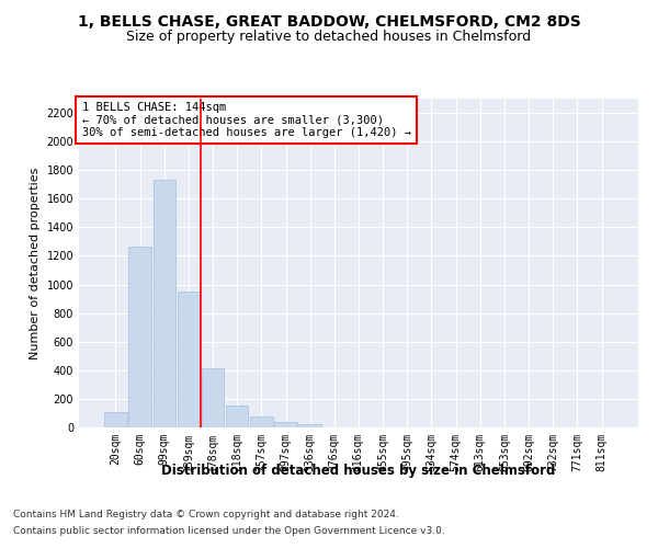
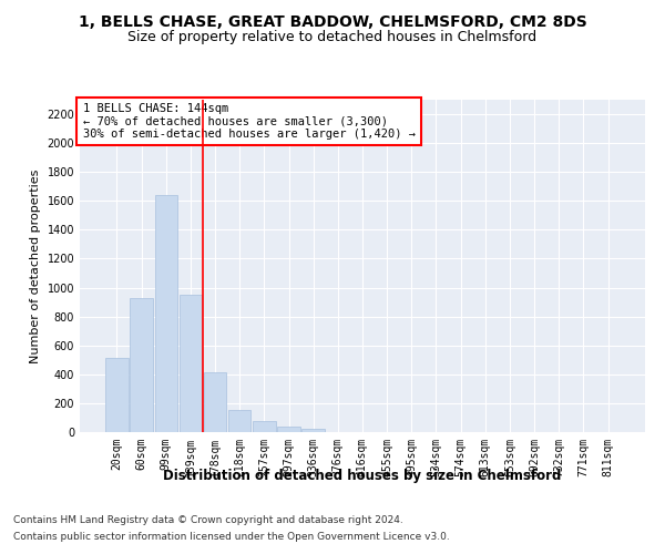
20sqm: 110 -> 510
60sqm: 1260 -> 930
99sqm: 1730 -> 1640
